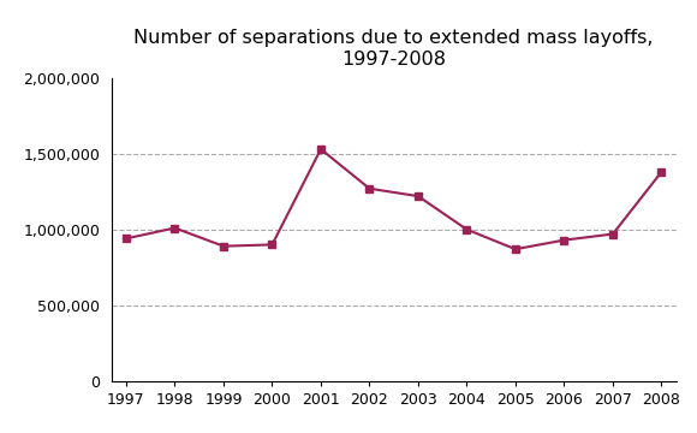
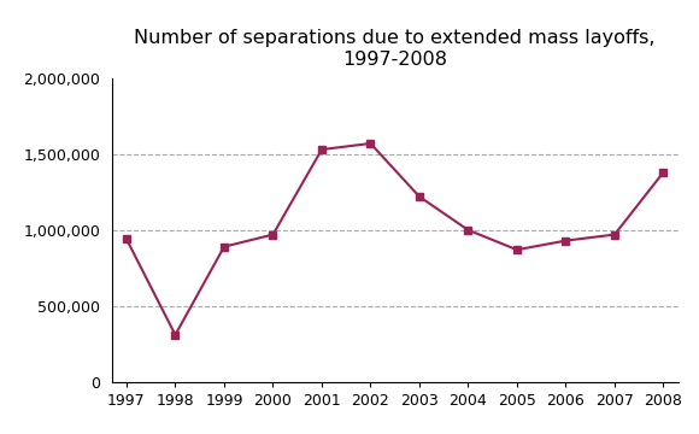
1998: 1,010,000 -> 310,000
2000: 900,000 -> 970,000
2002: 1,270,000 -> 1,570,000
